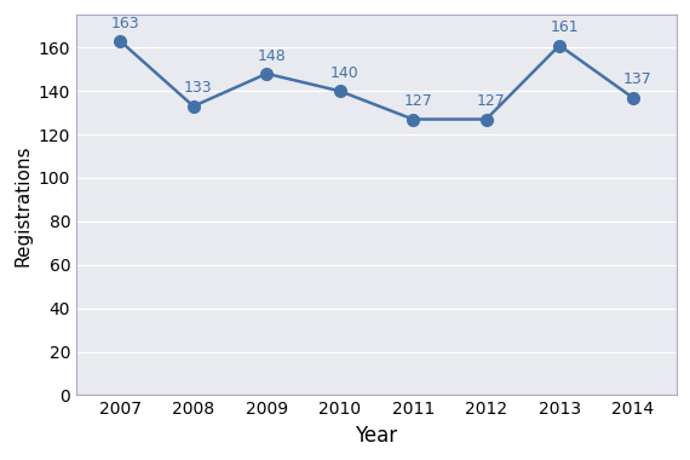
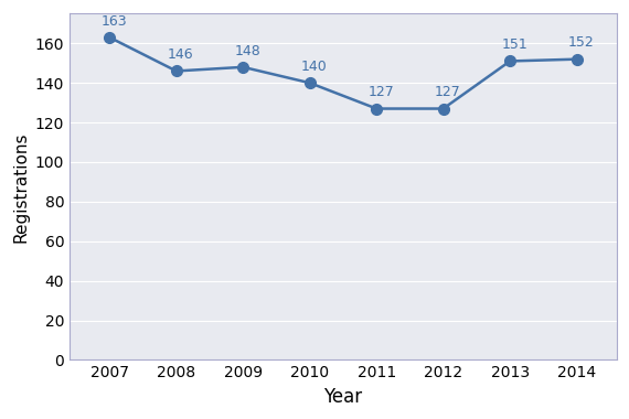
2008: 133 -> 146
2013: 161 -> 151
2014: 137 -> 152
